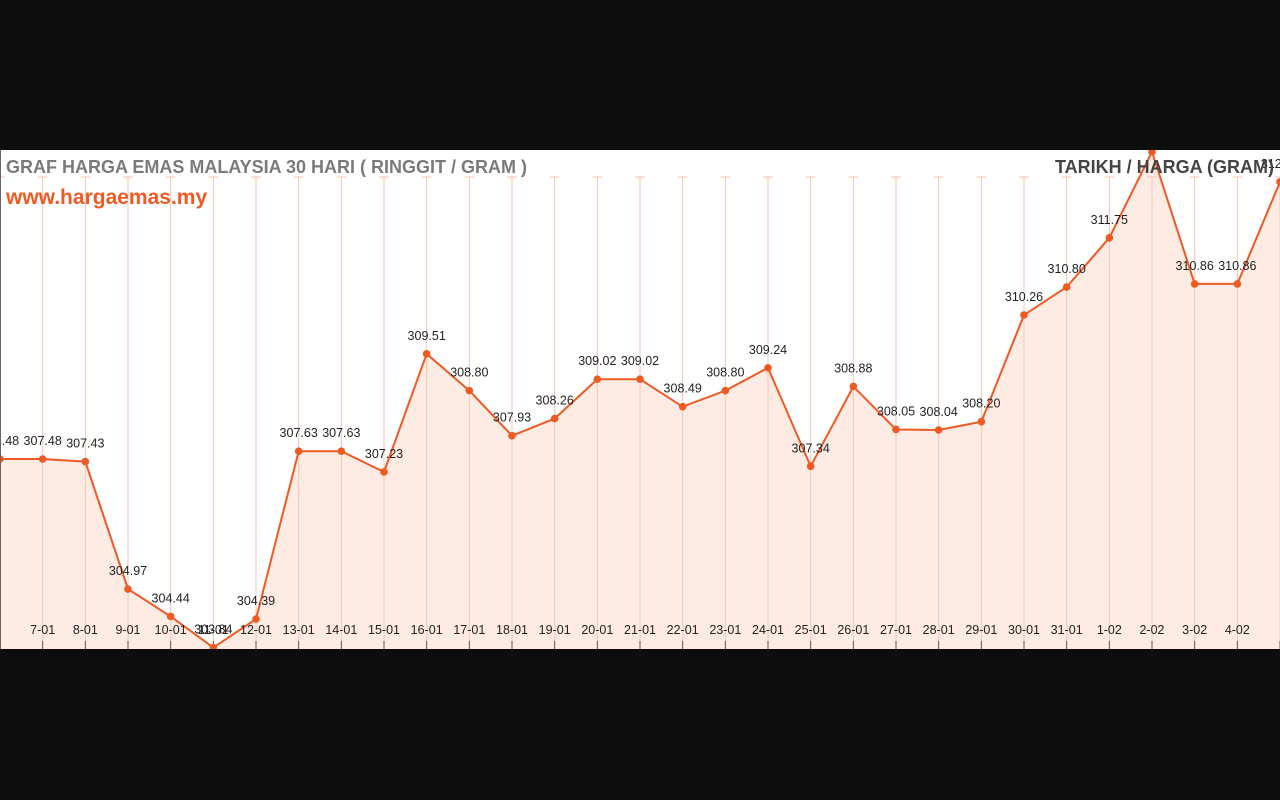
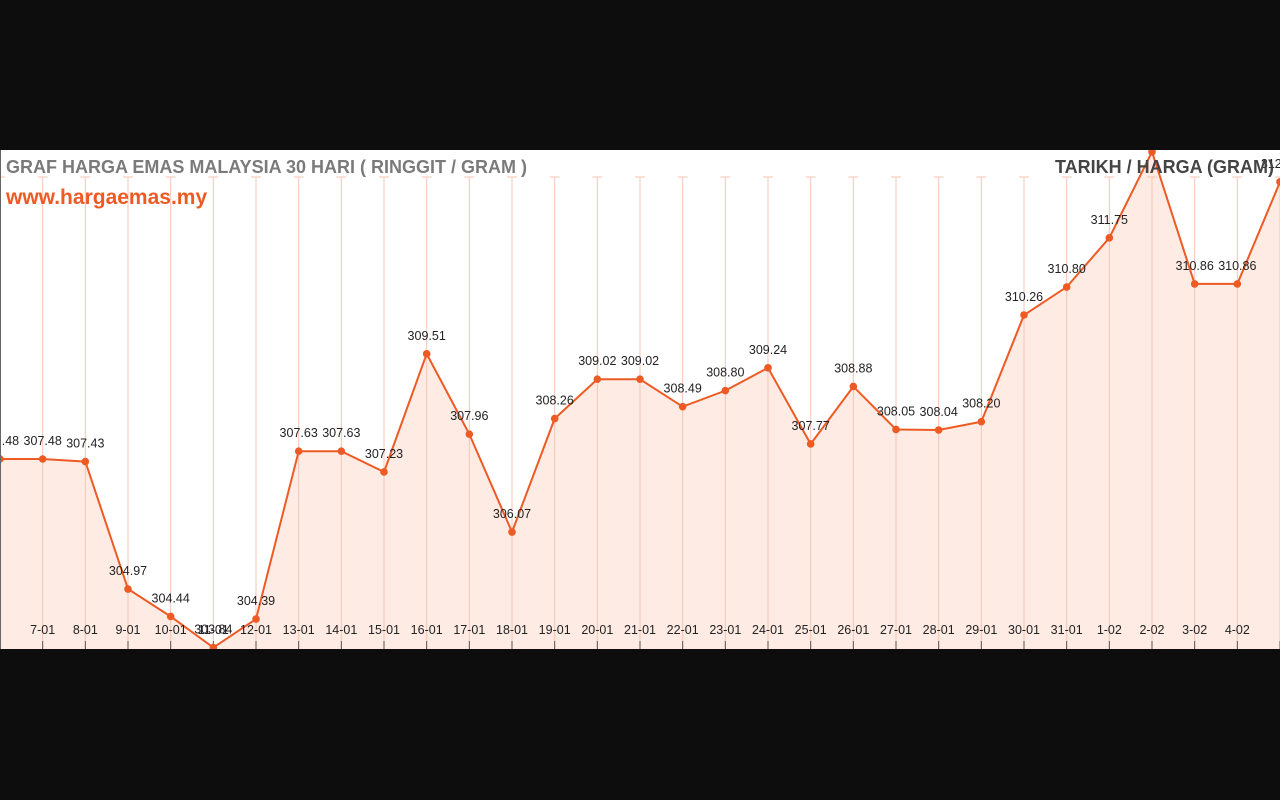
17-01: 308.80 -> 307.96
18-01: 307.93 -> 306.07
25-01: 307.34 -> 307.77
